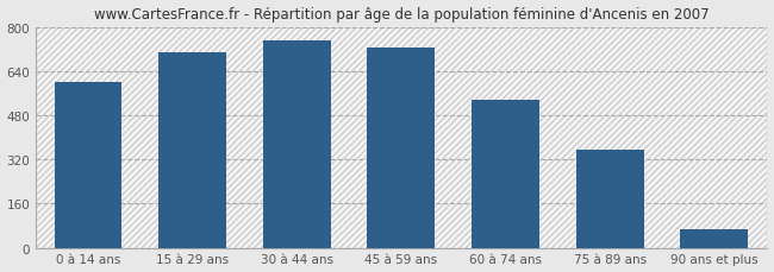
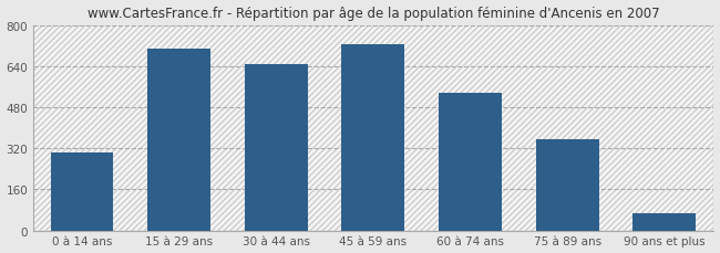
0 à 14 ans: 600 -> 305
30 à 44 ans: 750 -> 650
